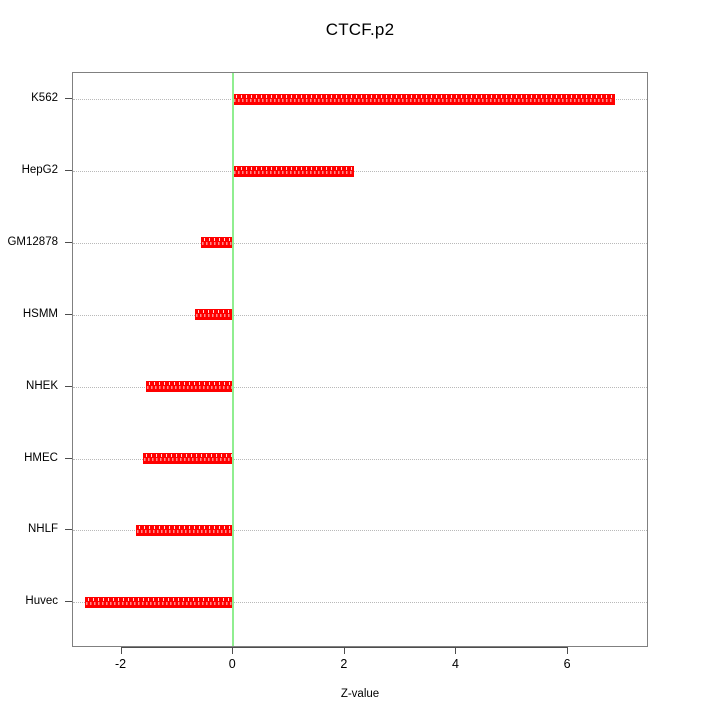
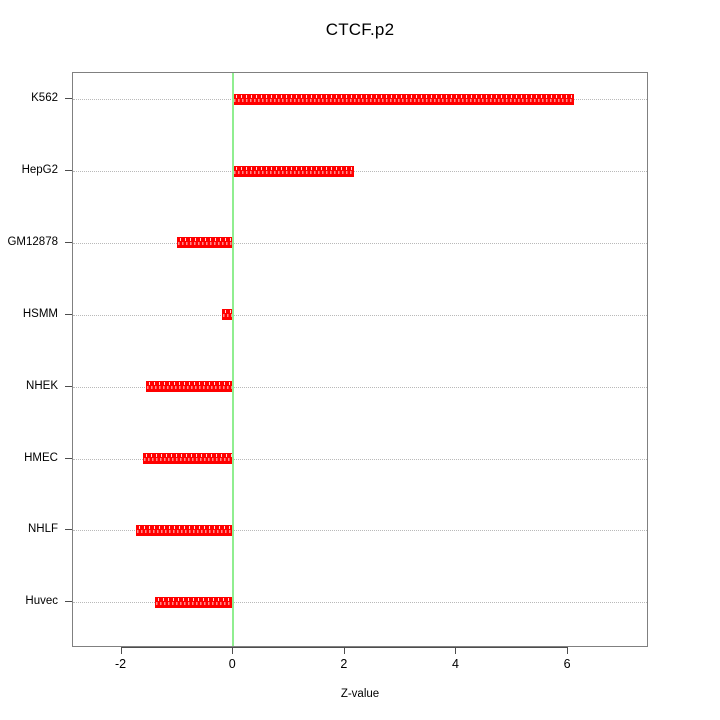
K562: 6.8 -> 6.1
GM12878: -0.6 -> -1.0
HSMM: -0.7 -> -0.2
Huvec: -2.7 -> -1.4
